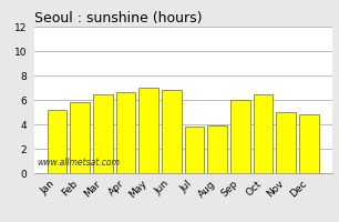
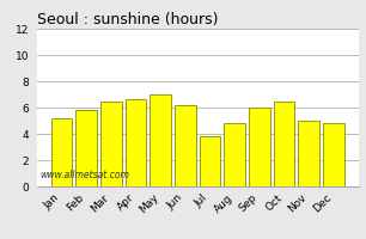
Jun: 6.8 -> 6.2
Aug: 3.9 -> 4.8
